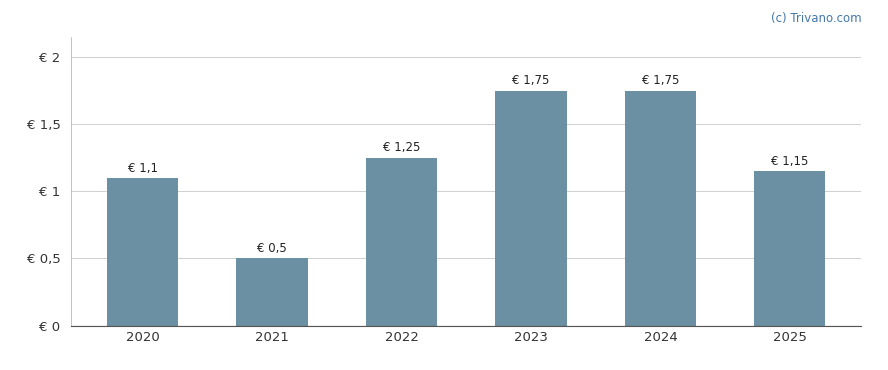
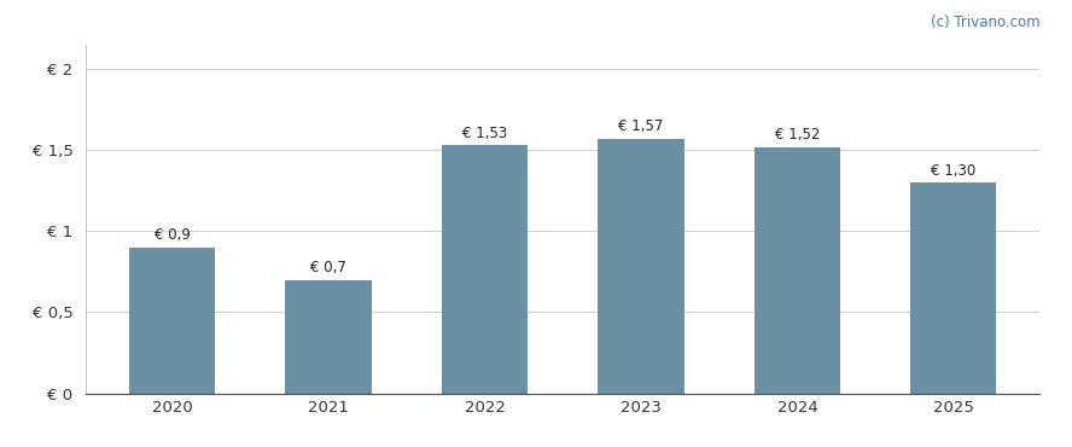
2020: 1,1 -> 0,9
2021: 0,5 -> 0,7
2022: 1,25 -> 1,53
2023: 1,75 -> 1,57
2024: 1,75 -> 1,52
2025: 1,15 -> 1,30
